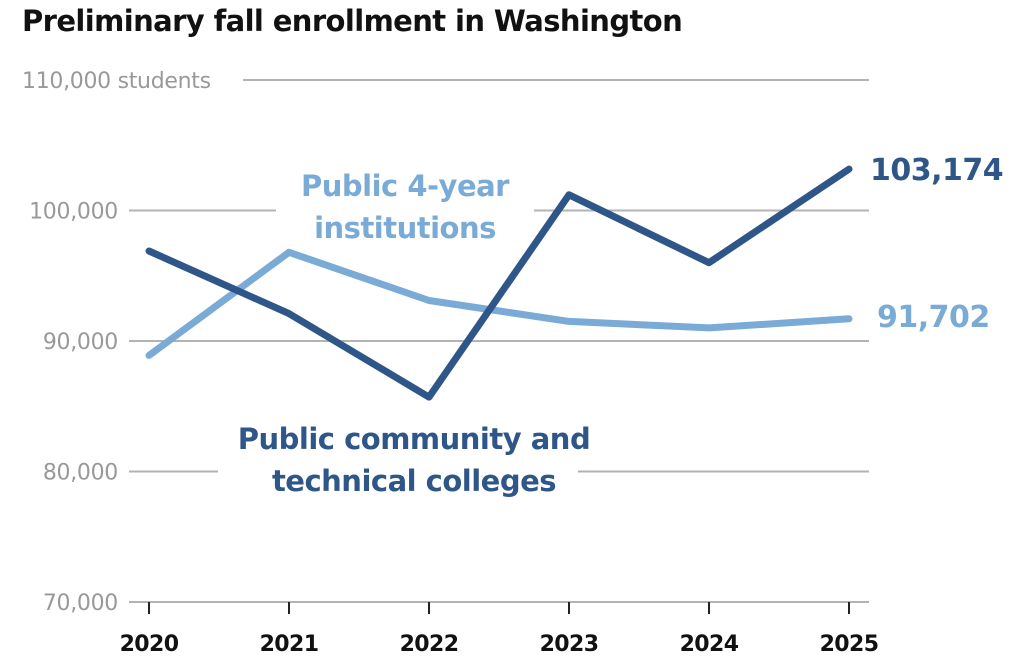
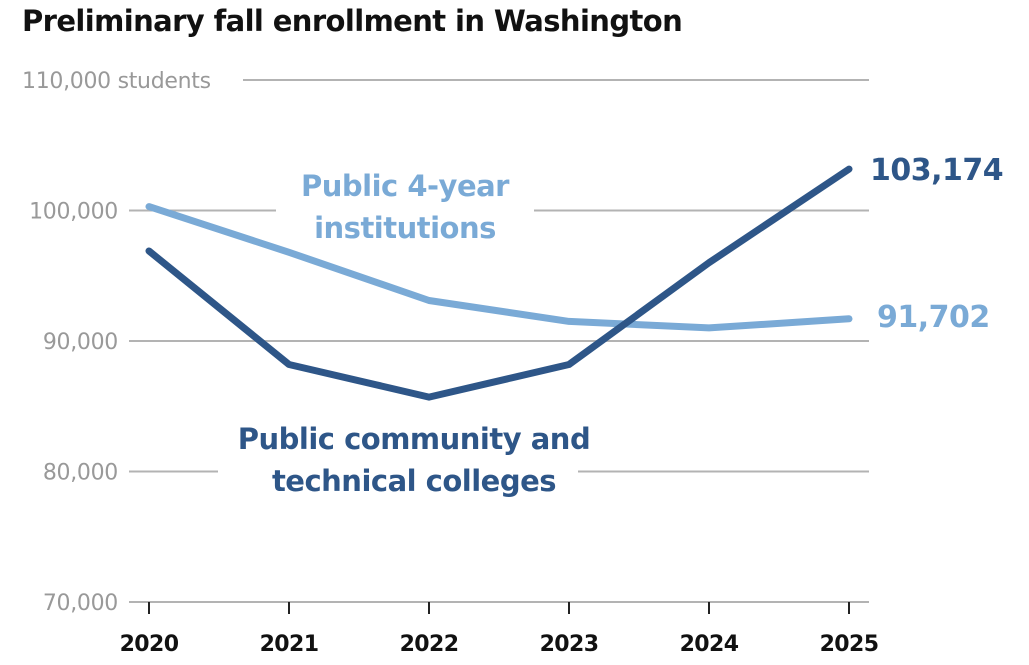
Public 4-year institutions/2020: 88900 -> 100300
Public community and technical colleges/2021: 92100 -> 88200
Public community and technical colleges/2023: 101200 -> 88200
